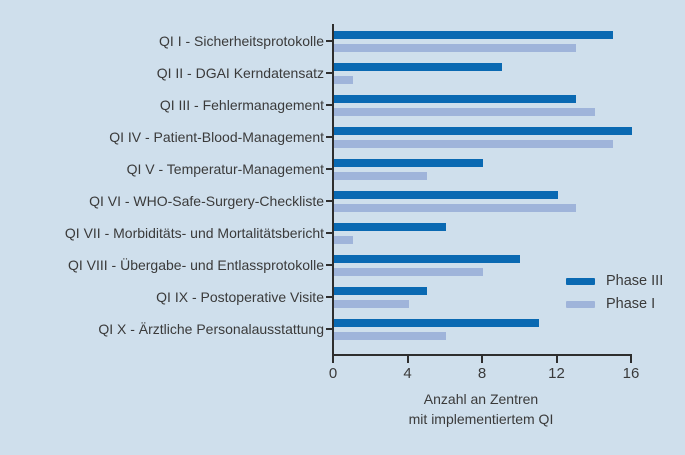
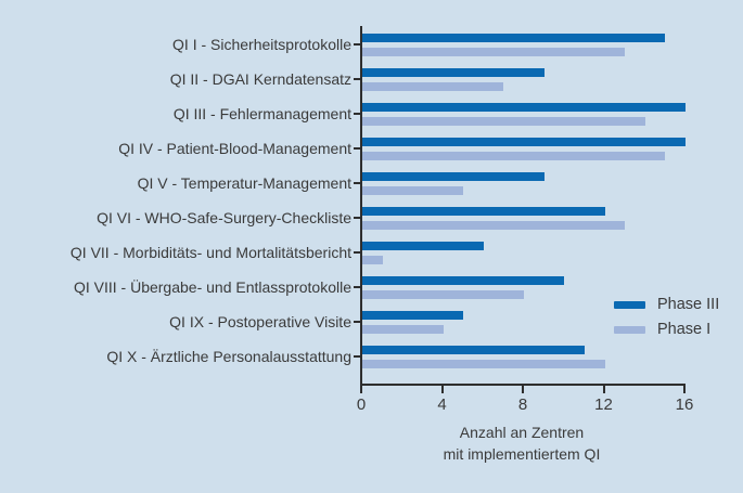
Phase I/QI II - DGAI Kerndatensatz: 1 -> 7
Phase III/QI III - Fehlermanagement: 13 -> 16
Phase III/QI V - Temperatur-Management: 8 -> 9
Phase I/QI X - Ärztliche Personalausstattung: 6 -> 12
